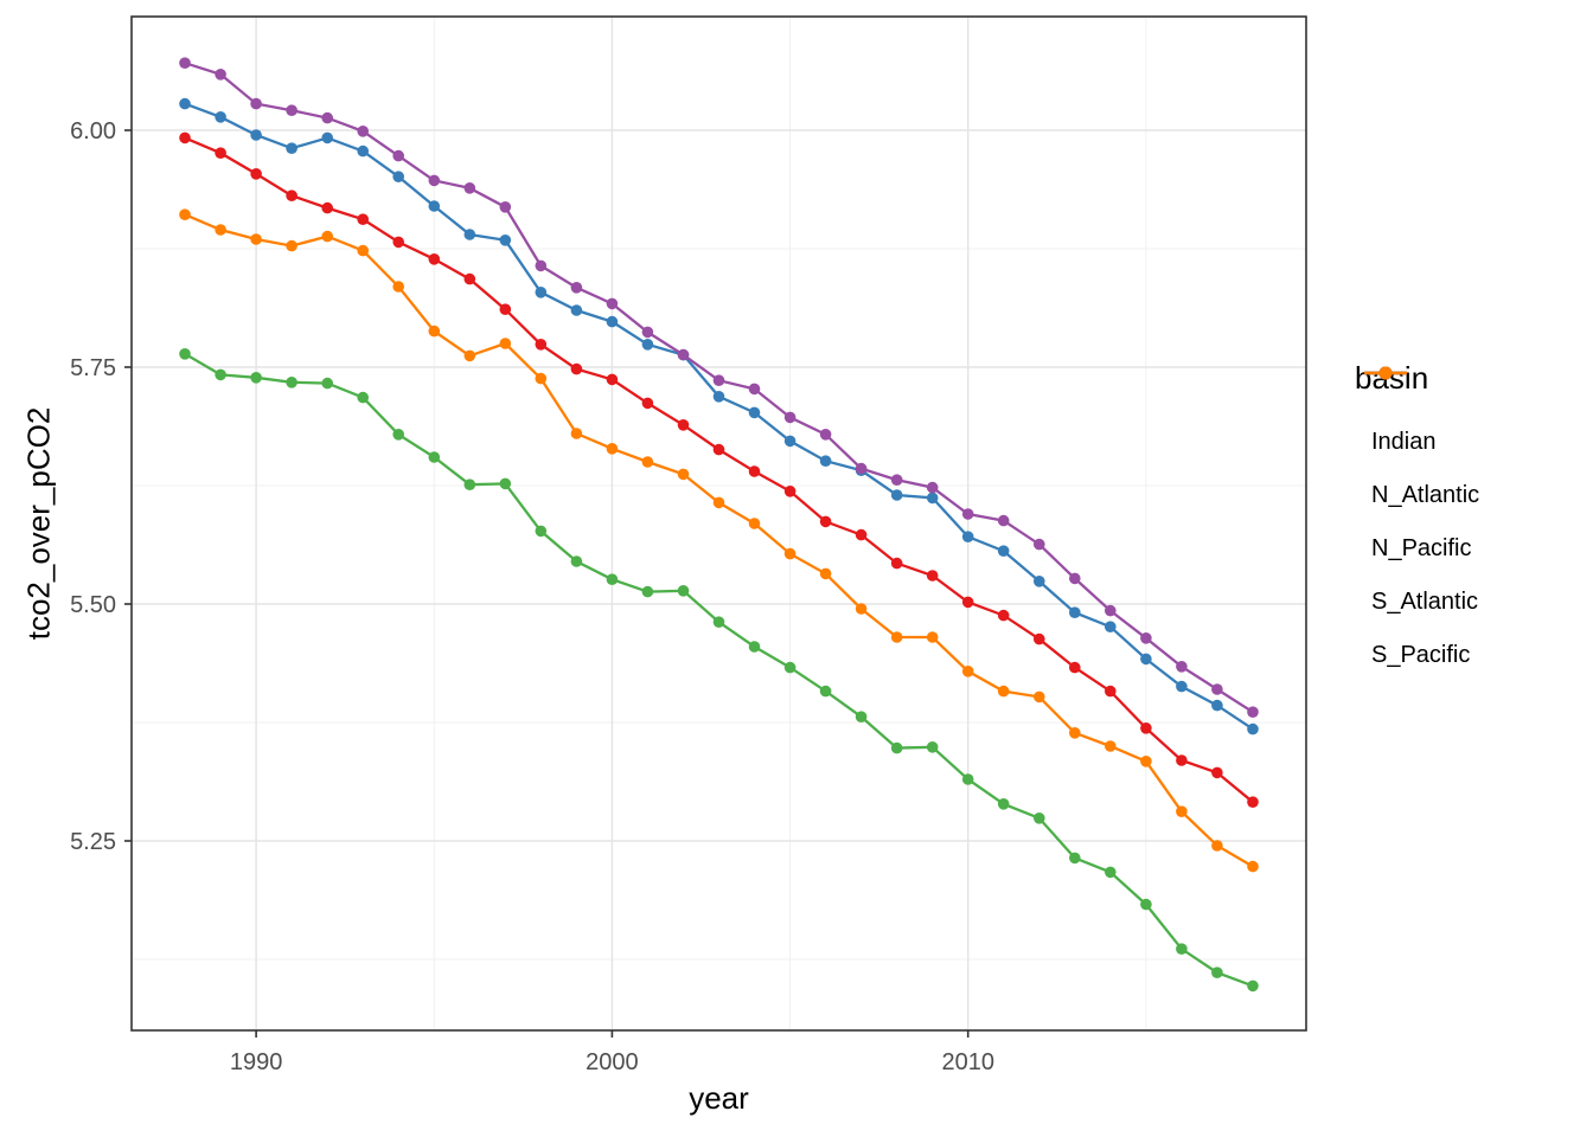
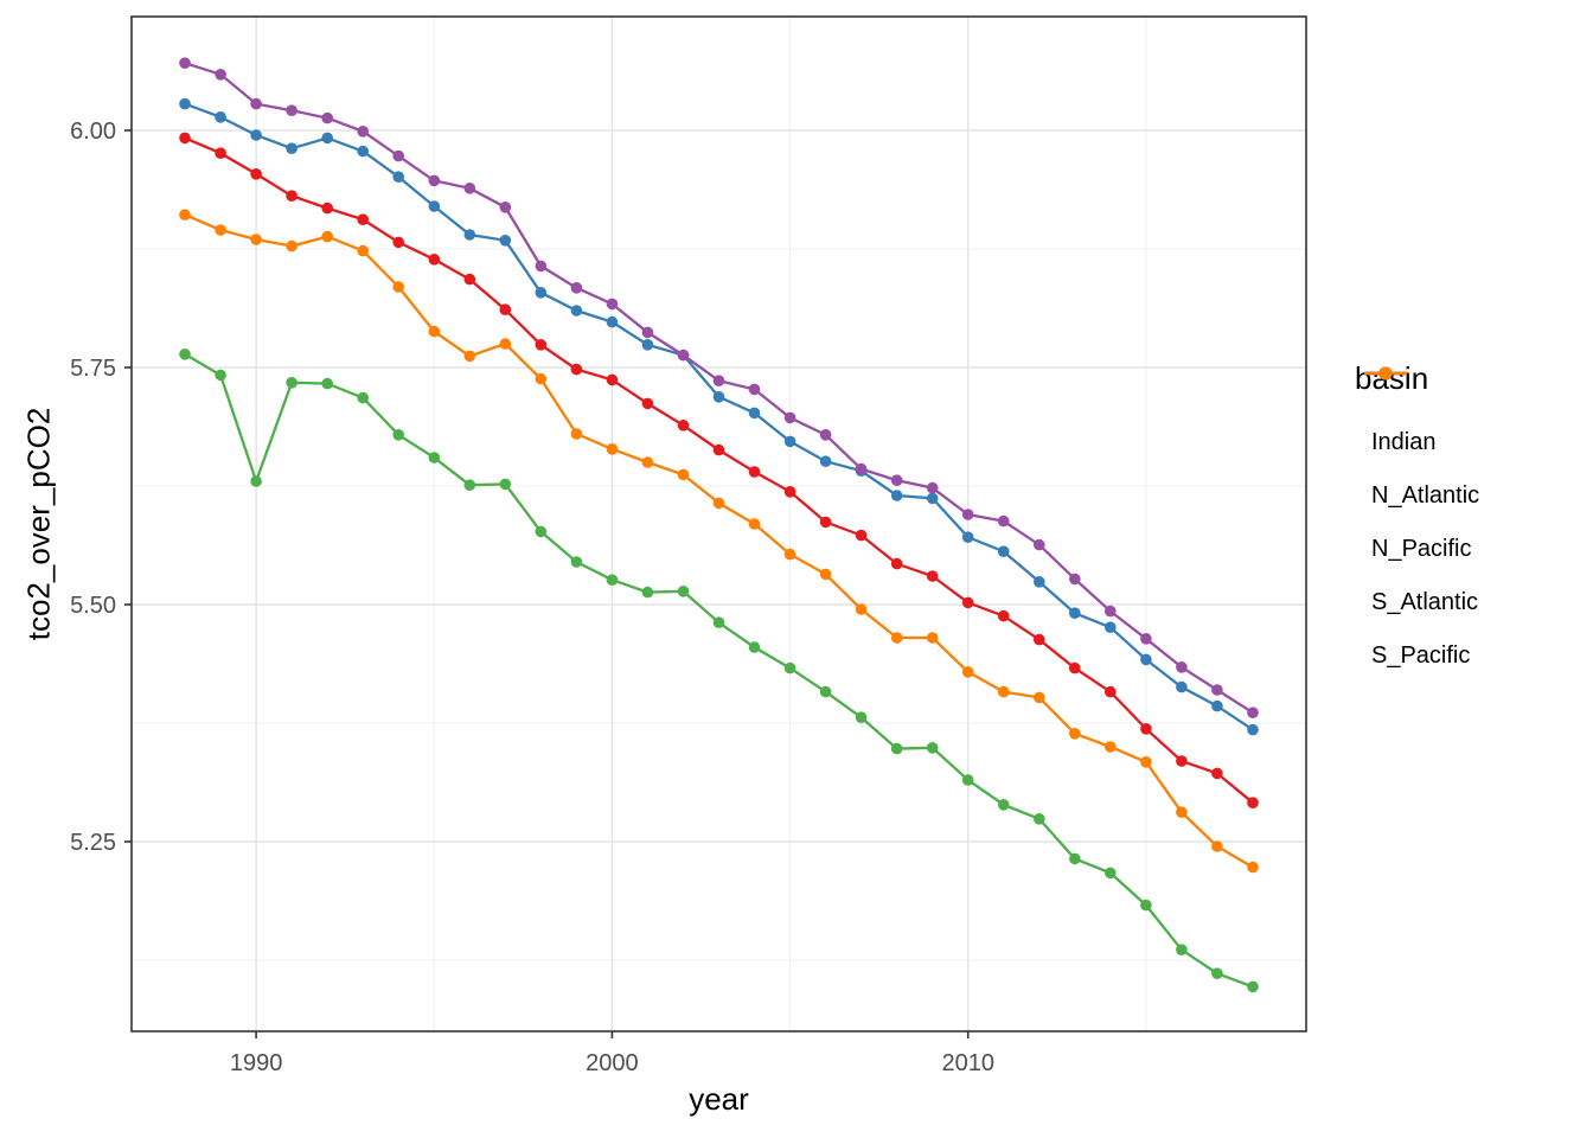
N_Pacific/1990: 5.74 -> 5.63
